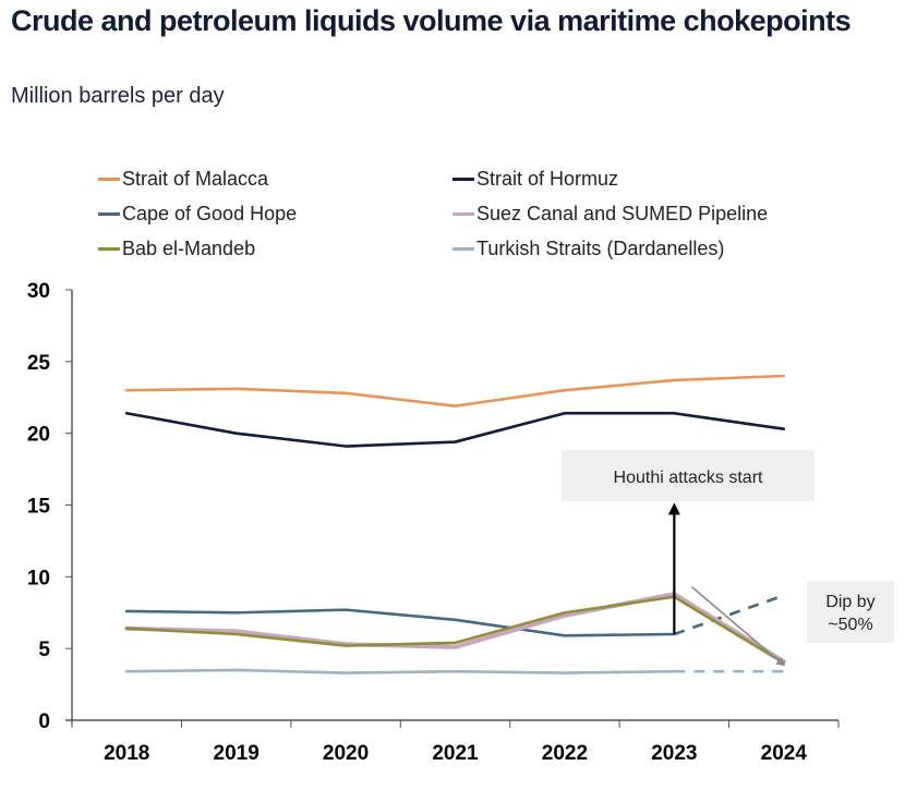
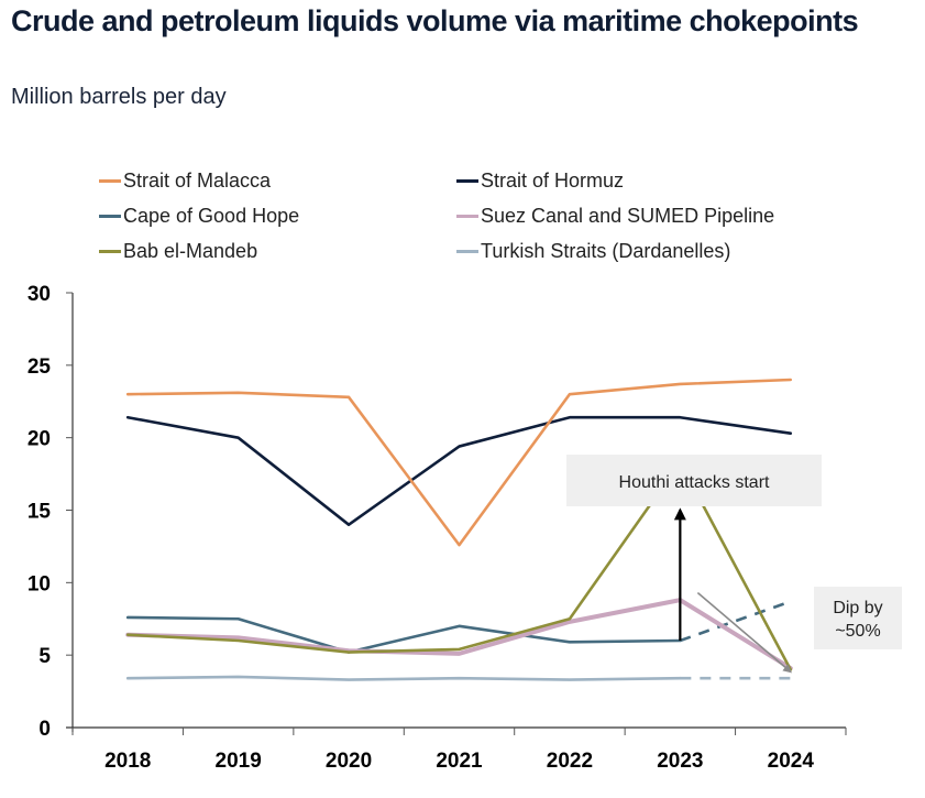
Strait of Hormuz/2020: 19.1 -> 14.0
Cape of Good Hope/2020: 7.7 -> 5.2
Strait of Malacca/2021: 21.9 -> 12.6
Bab el-Mandeb/2023: 8.6 -> 18.3
